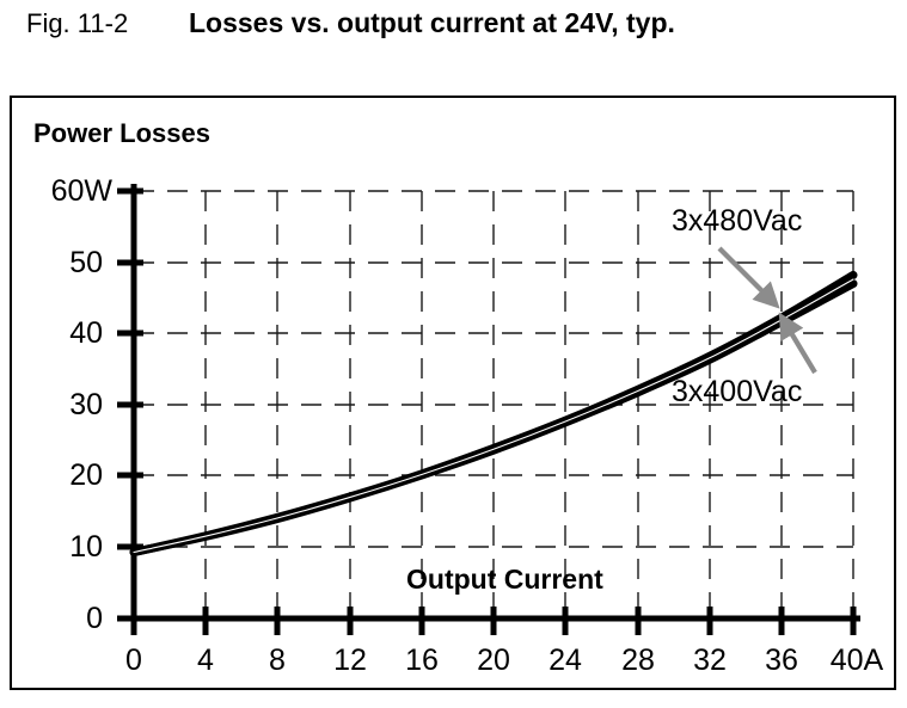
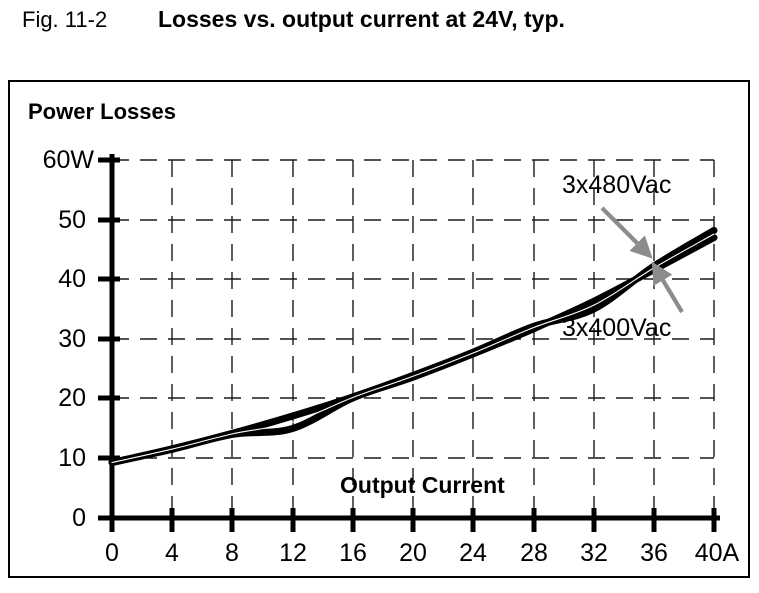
3x400Vac/12: 17 -> 15
3x480Vac/32: 37 -> 35
